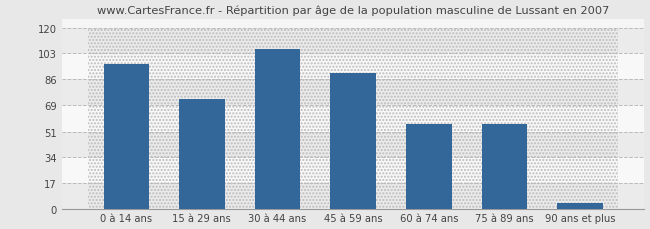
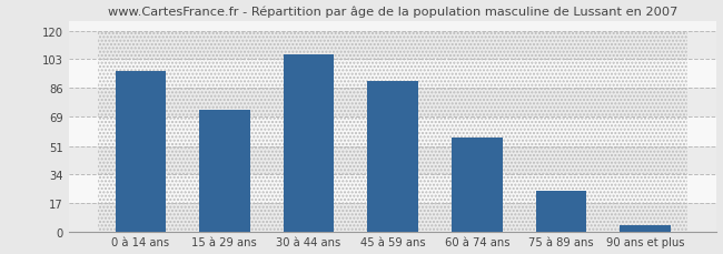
75 à 89 ans: 56 -> 24
